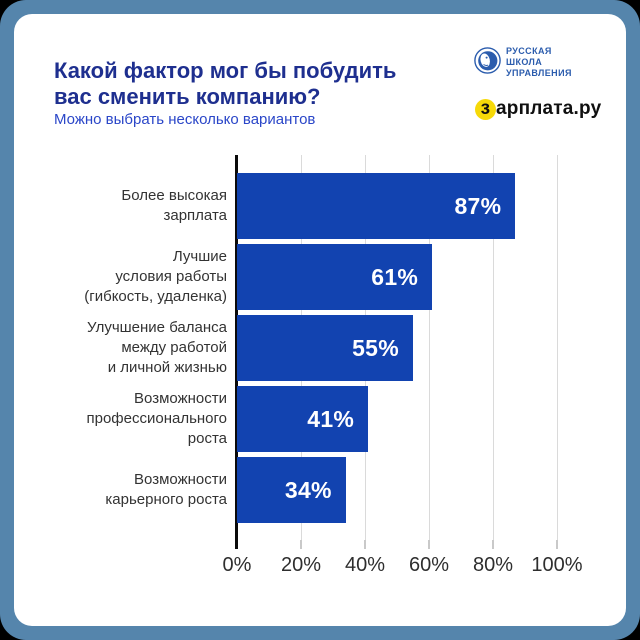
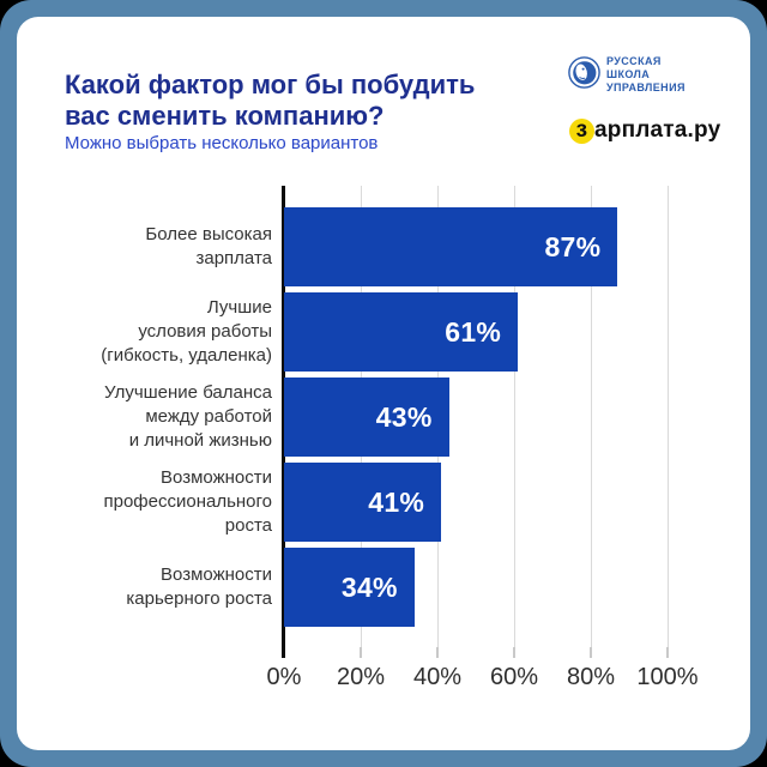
Улучшение баланса между работой и личной жизнью: 55% -> 43%
